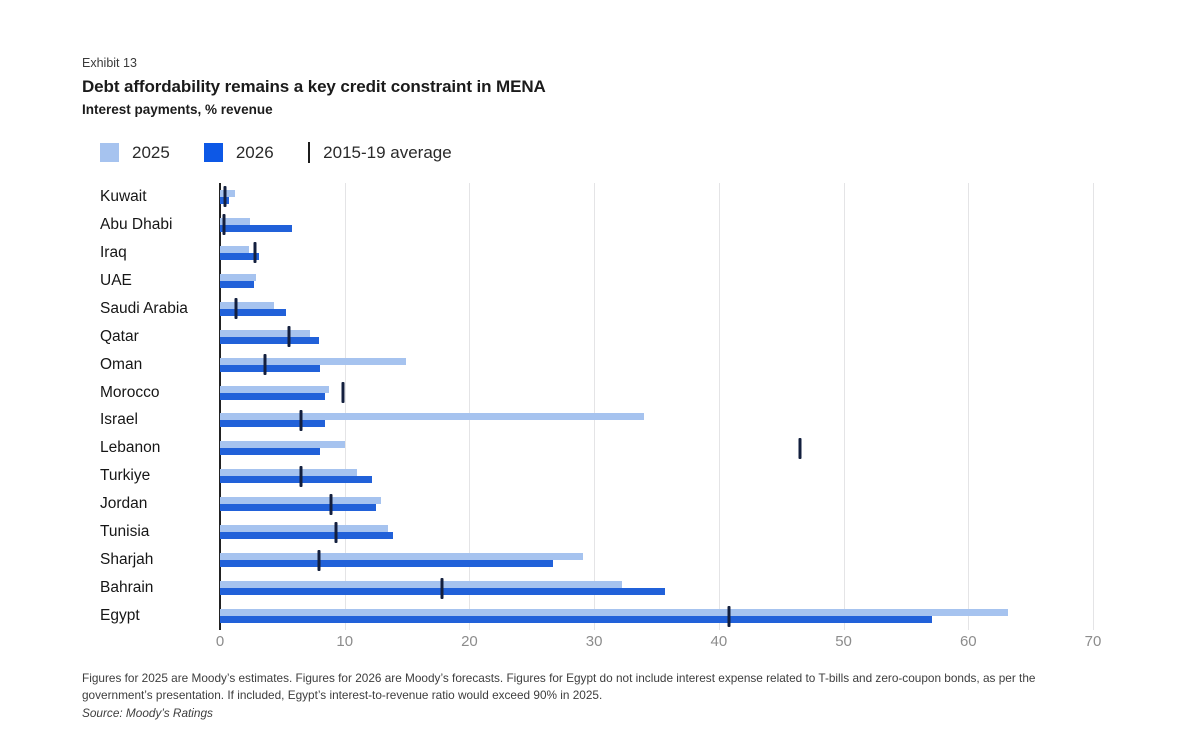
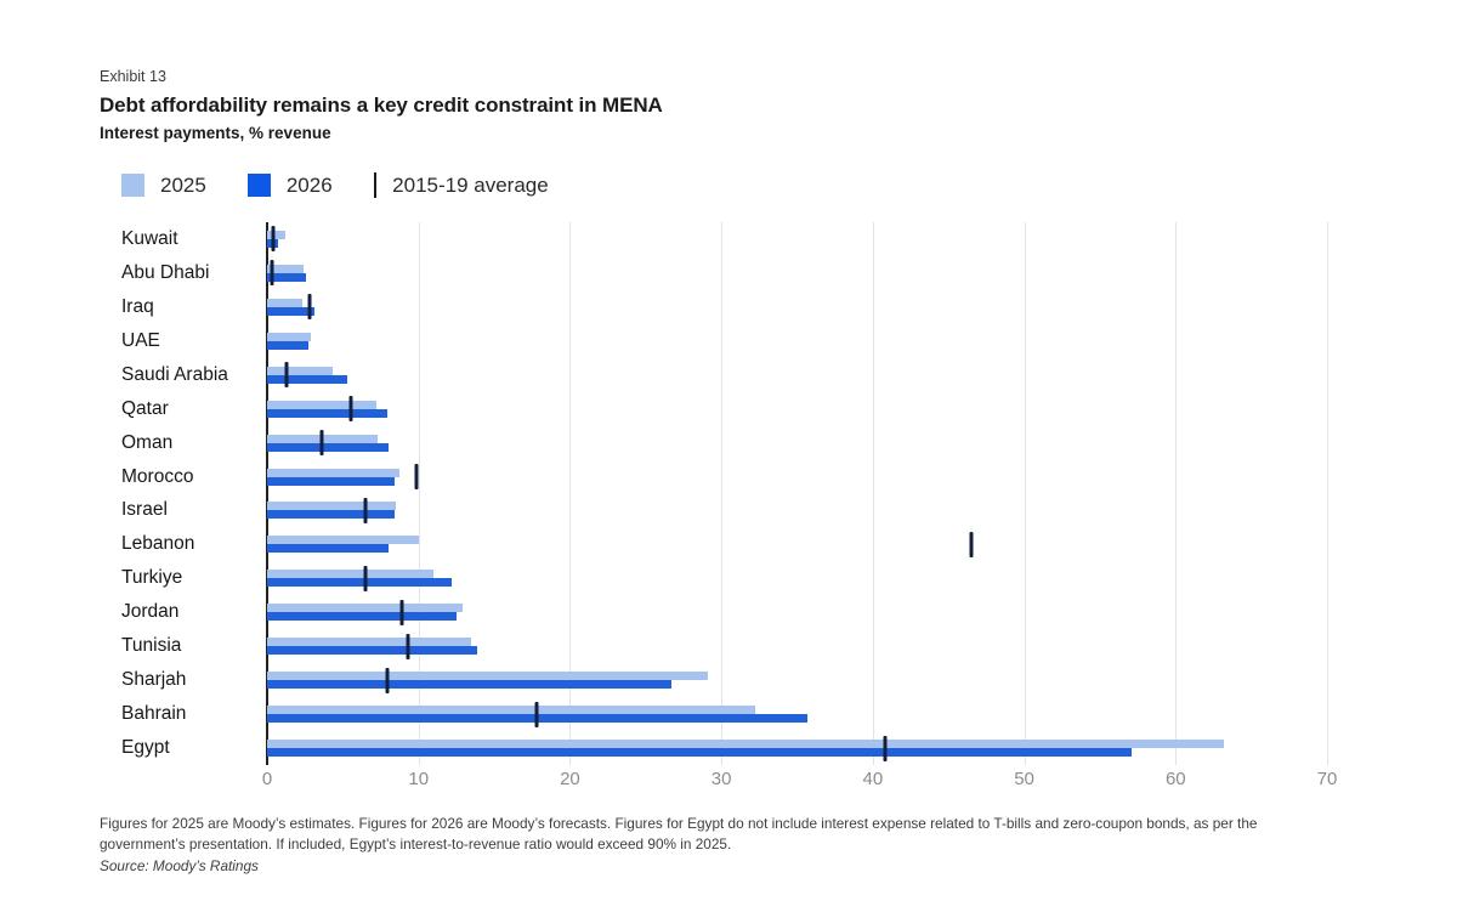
2026/Abu Dhabi: 5.8 -> 2.6
2025/Oman: 14.9 -> 7.3
2025/Israel: 34.0 -> 8.5
